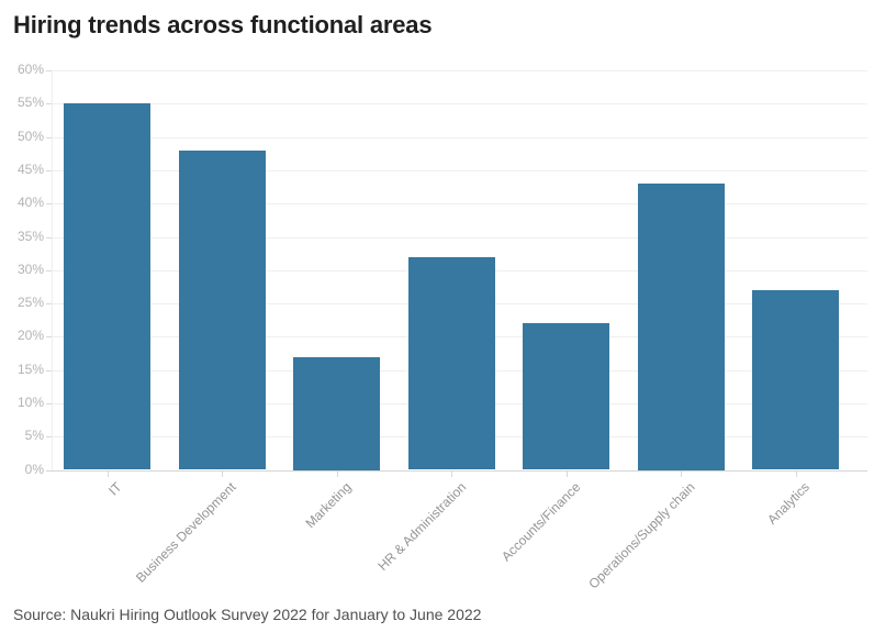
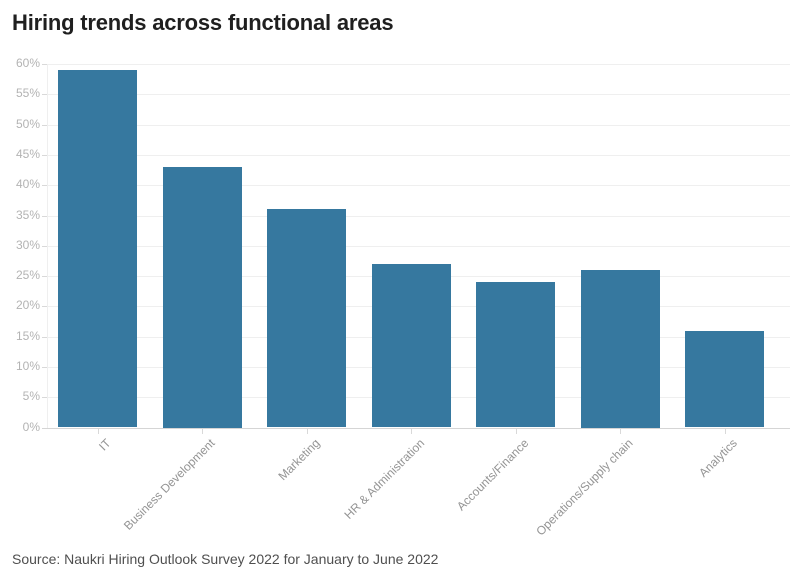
IT: 55% -> 59%
Business Development: 48% -> 43%
Marketing: 17% -> 36%
HR & Administration: 32% -> 27%
Accounts/Finance: 22% -> 24%
Operations/Supply chain: 43% -> 26%
Analytics: 27% -> 16%
